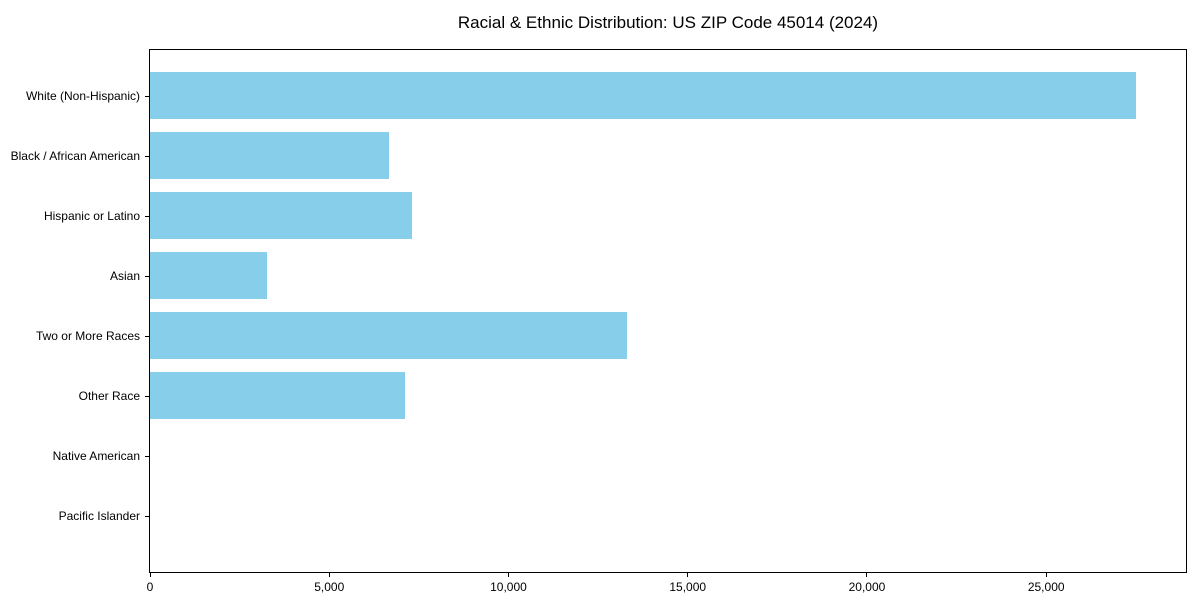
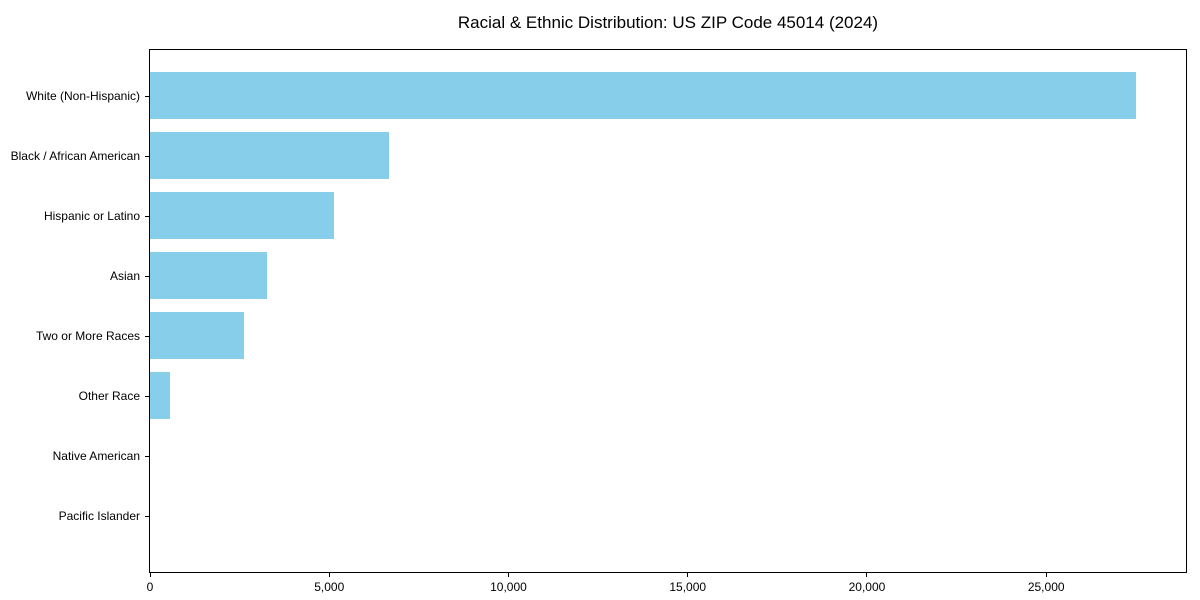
Hispanic or Latino: 7300 -> 5100
Two or More Races: 13300 -> 2600
Other Race: 7100 -> 600
